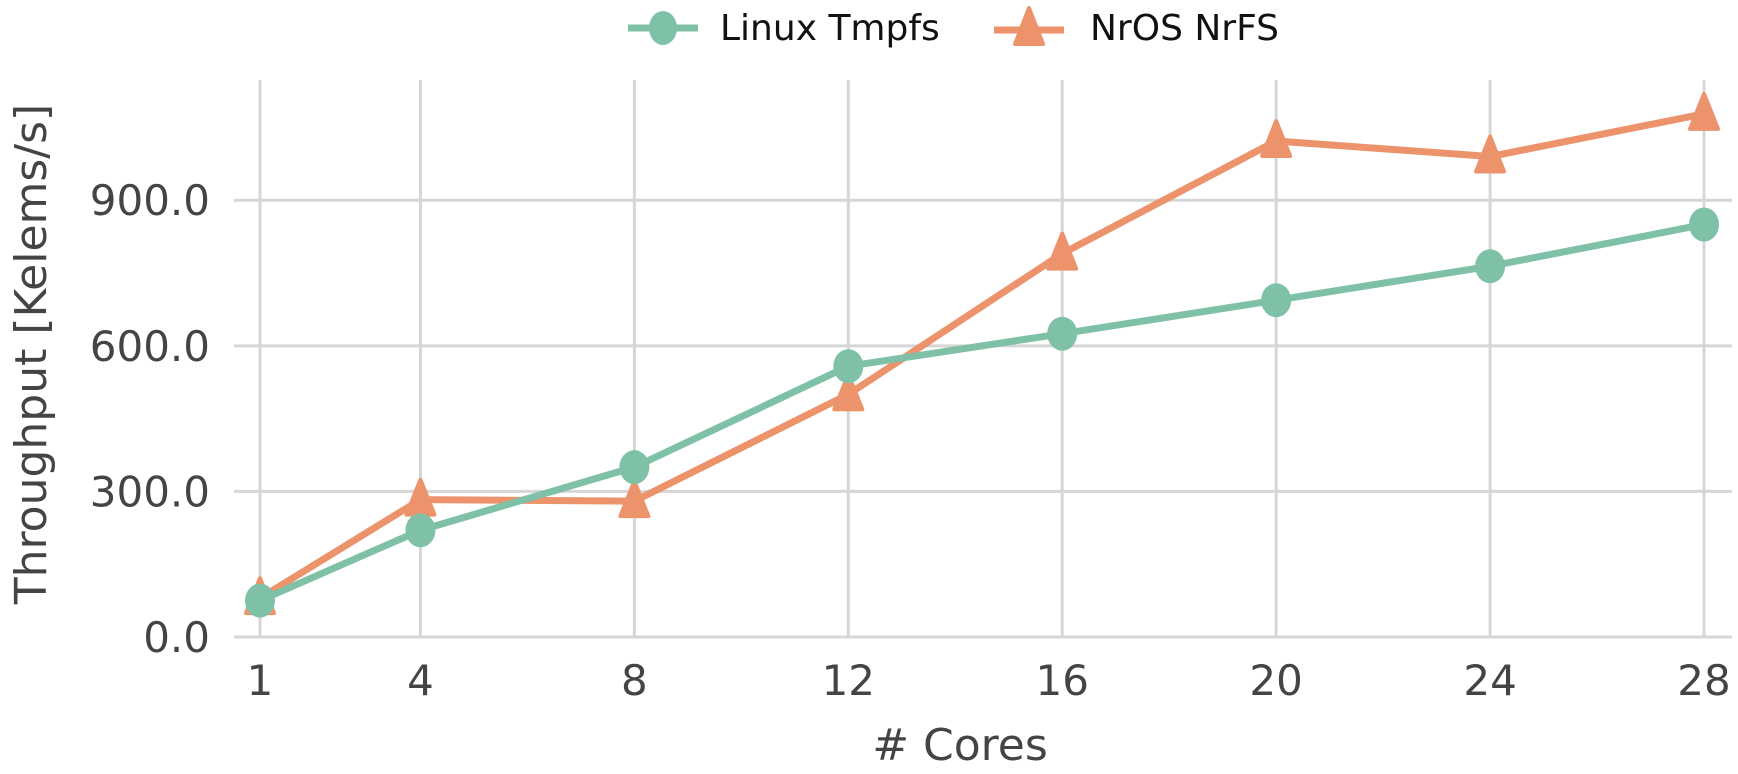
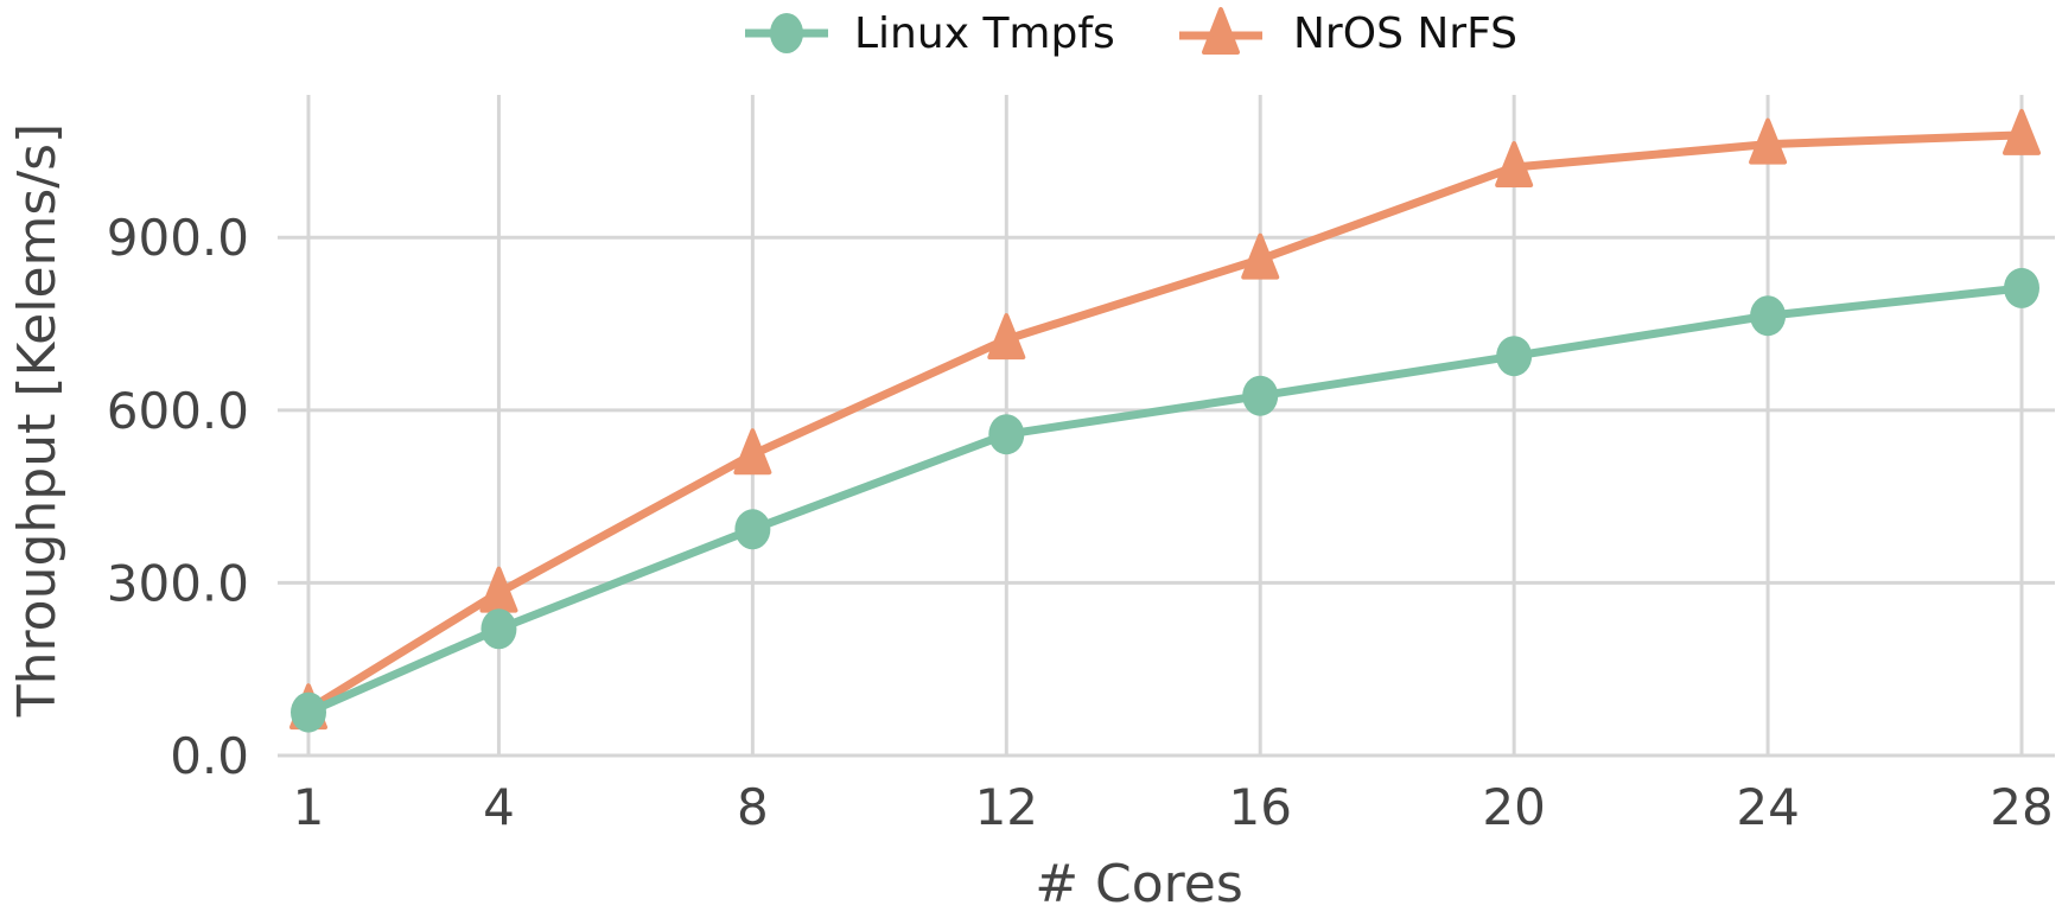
Linux Tmpfs/8: 350 -> 390
NrOS NrFS/8: 280 -> 520
NrOS NrFS/12: 500 -> 720
NrOS NrFS/16: 790 -> 860
NrOS NrFS/24: 990 -> 1060
Linux Tmpfs/28: 850 -> 810
